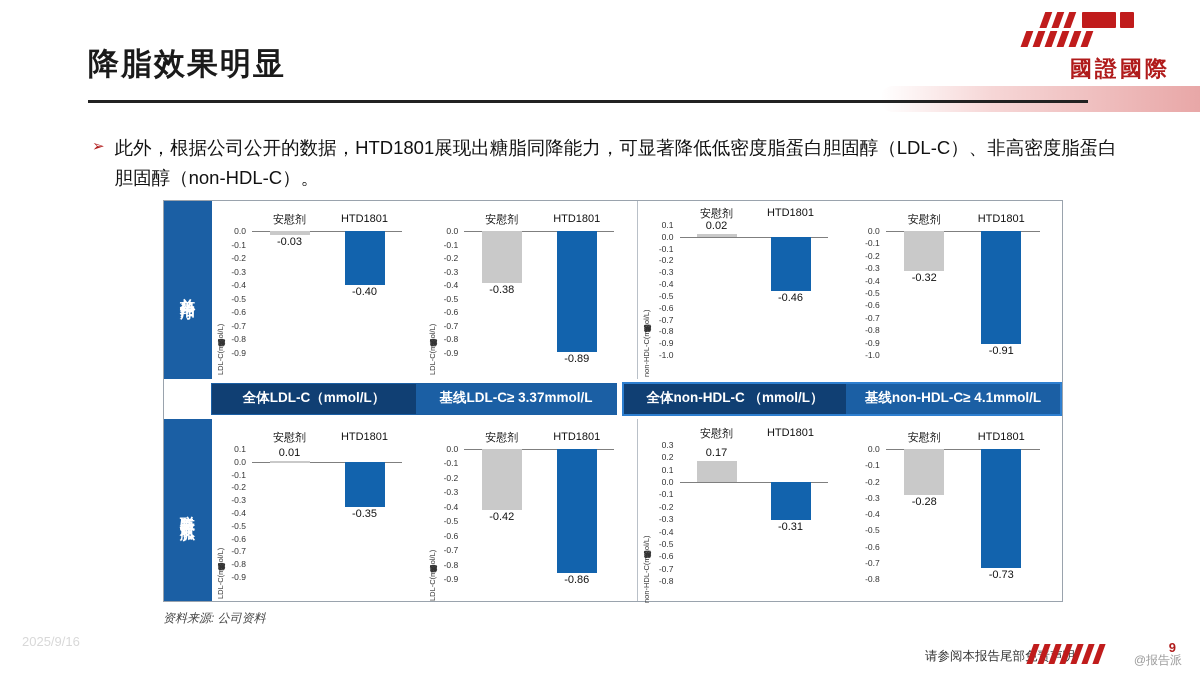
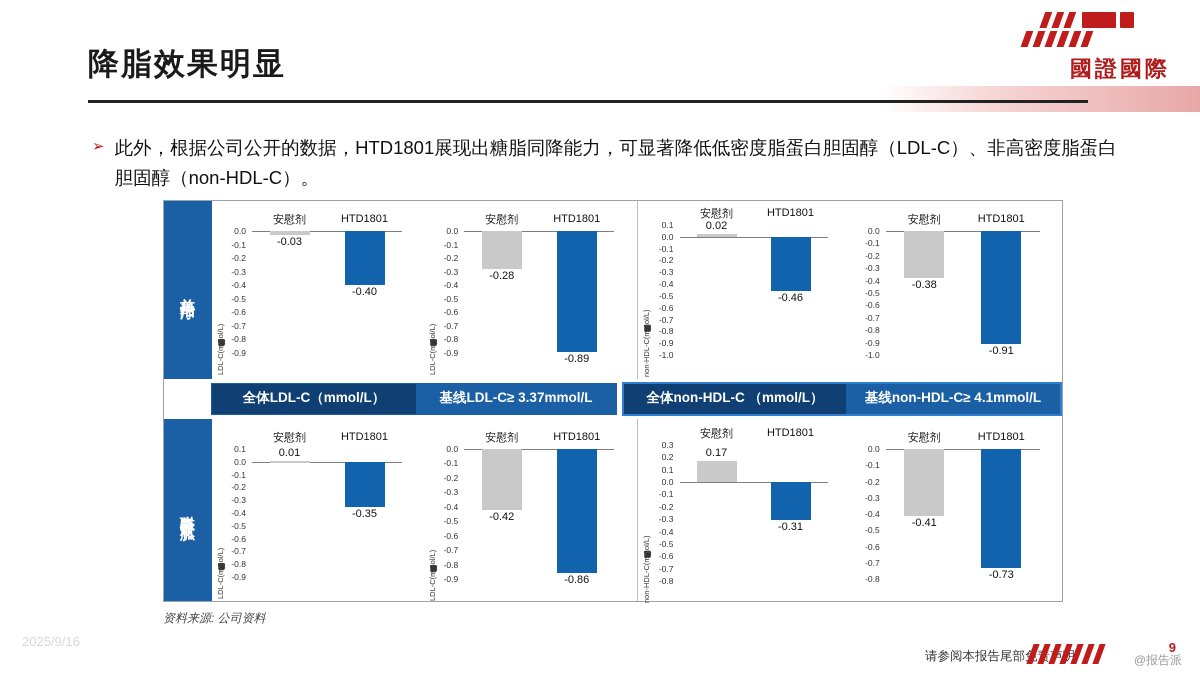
基线LDL-C≥ 3.37mmol/L/安慰剂: -0.38 -> -0.28
基线non-HDL-C≥ 4.1mmol/L/安慰剂: -0.32 -> -0.38
基线non-HDL-C≥ 4.1mmol/L 联合二甲双胍/安慰剂: -0.28 -> -0.41
